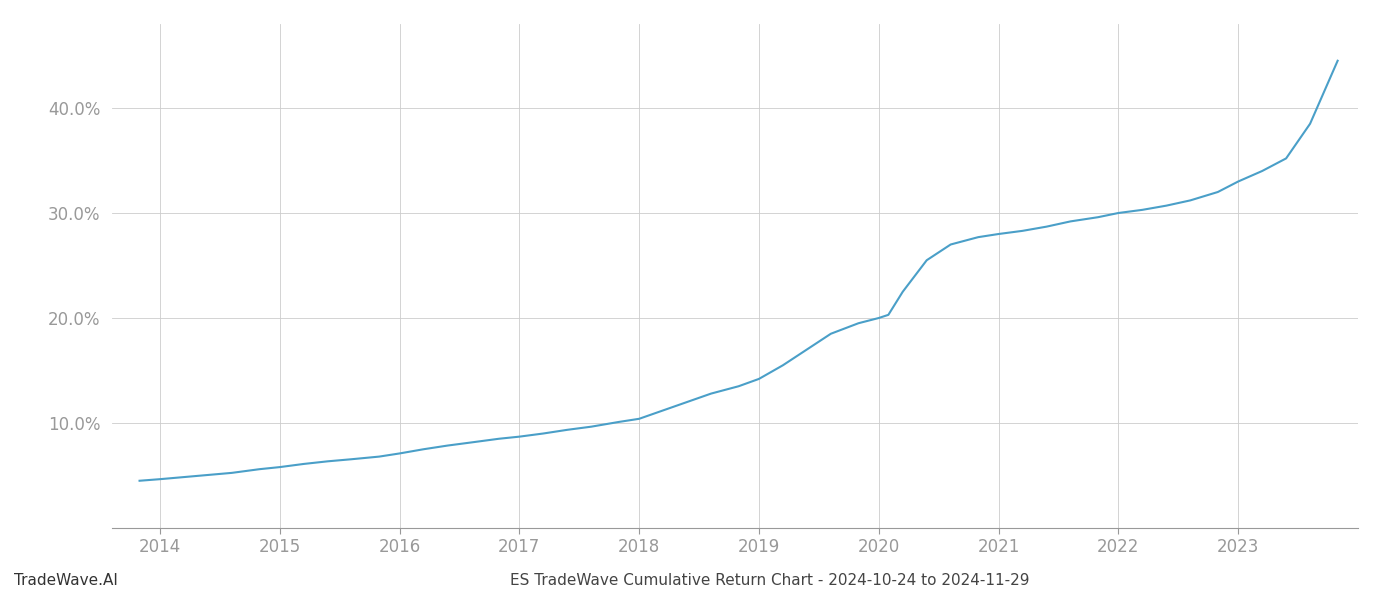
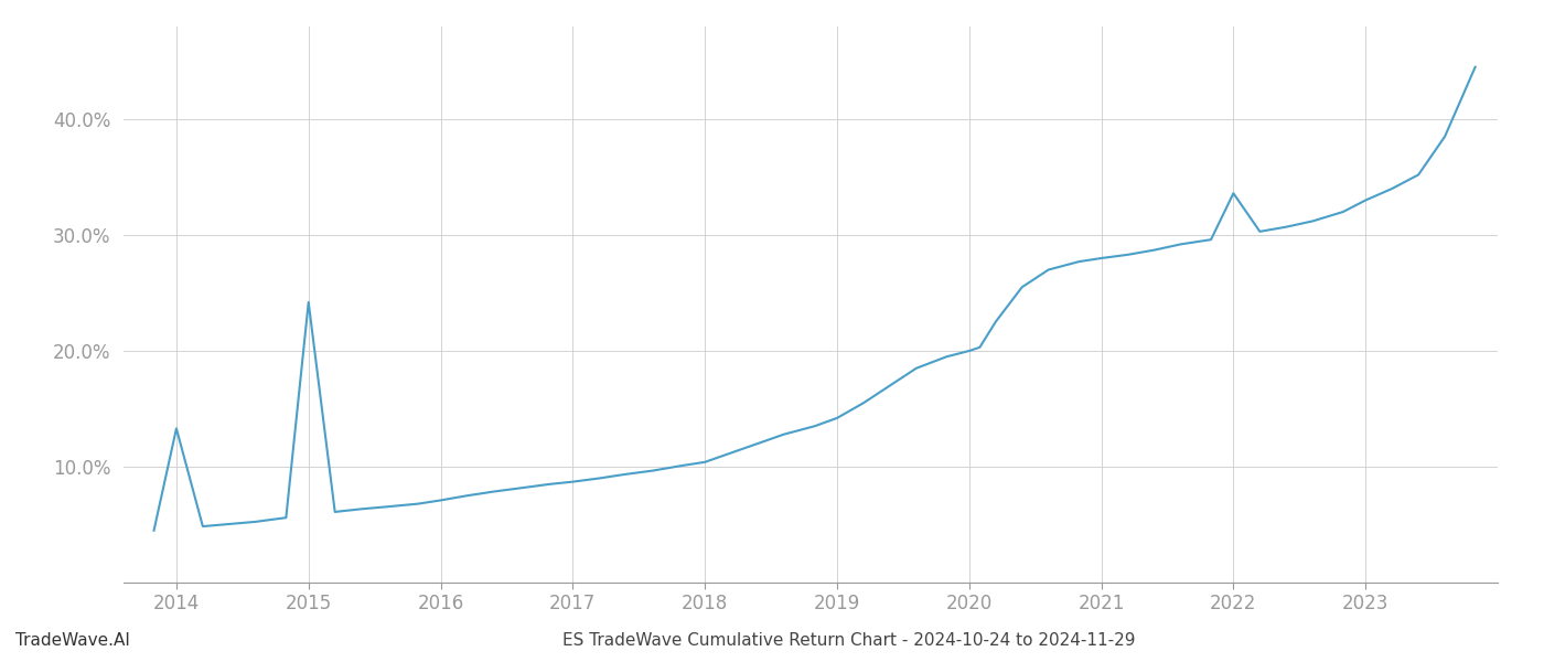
2014: 4.7% -> 13.3%
2015: 5.8% -> 24.2%
2022: 30.0% -> 33.6%
